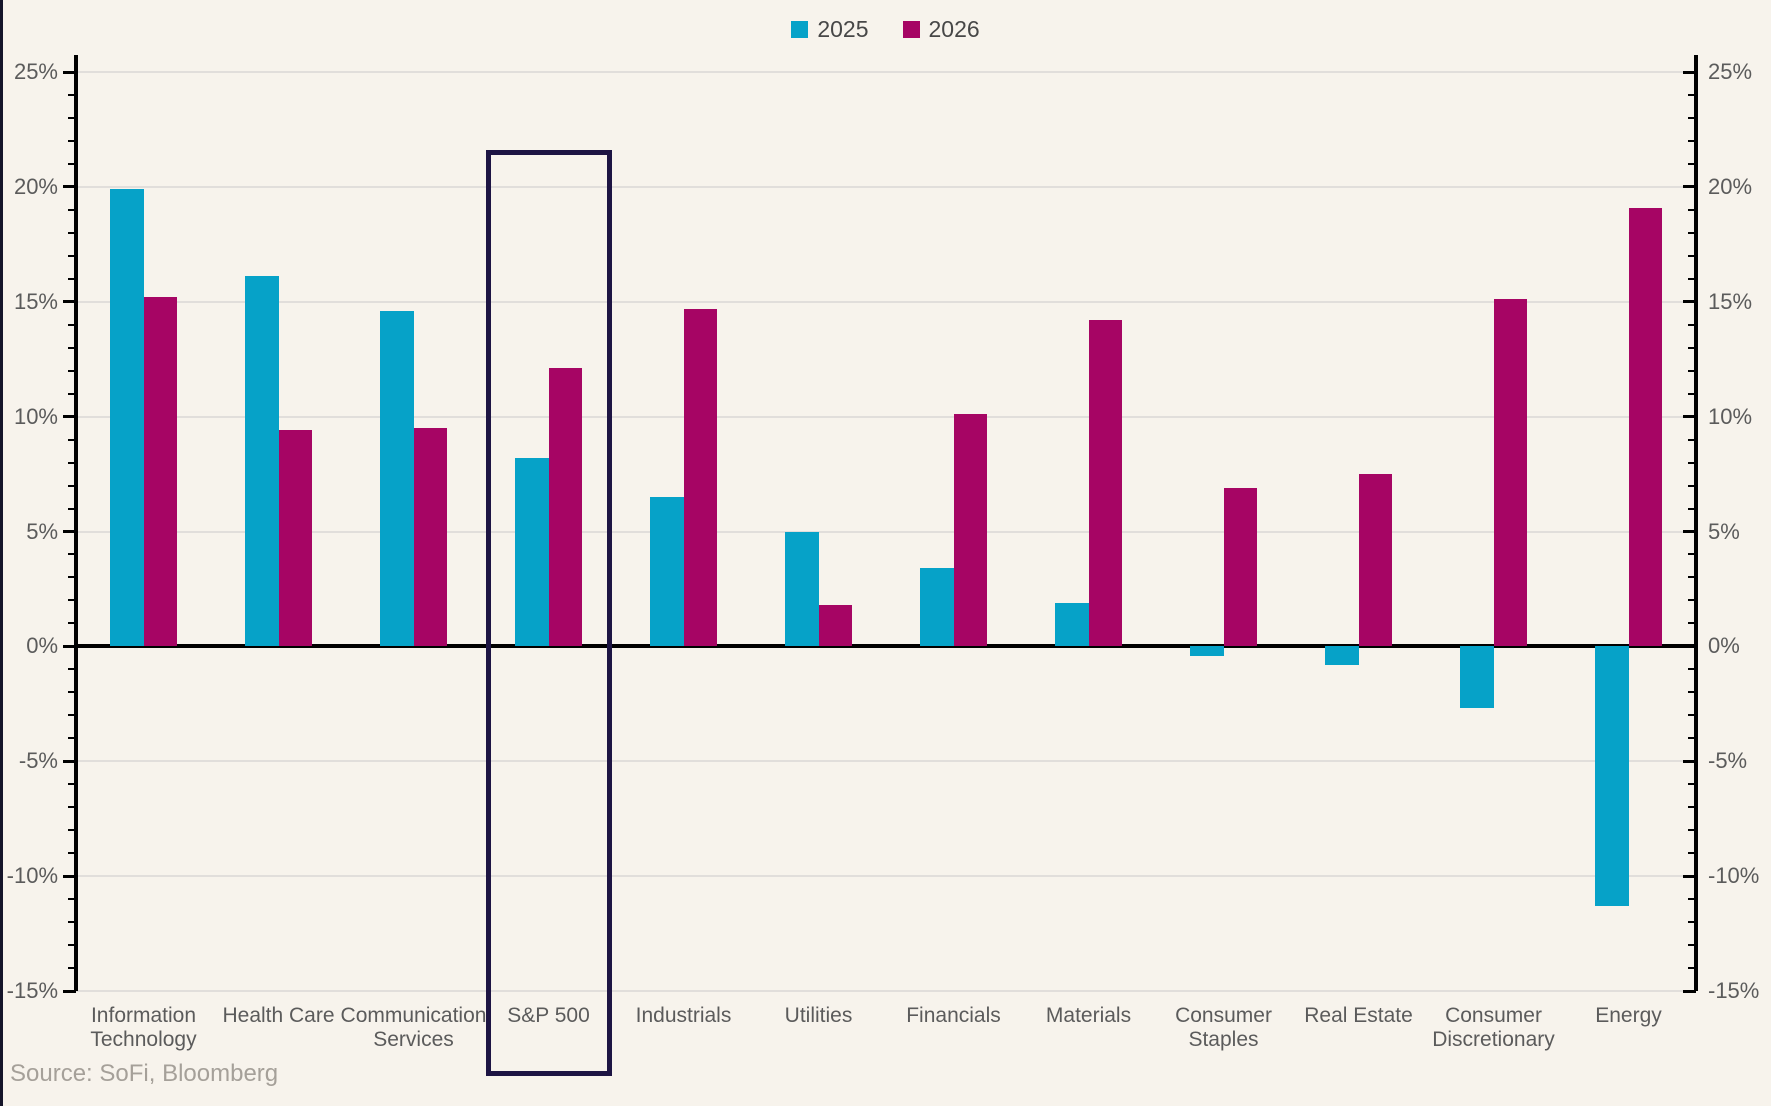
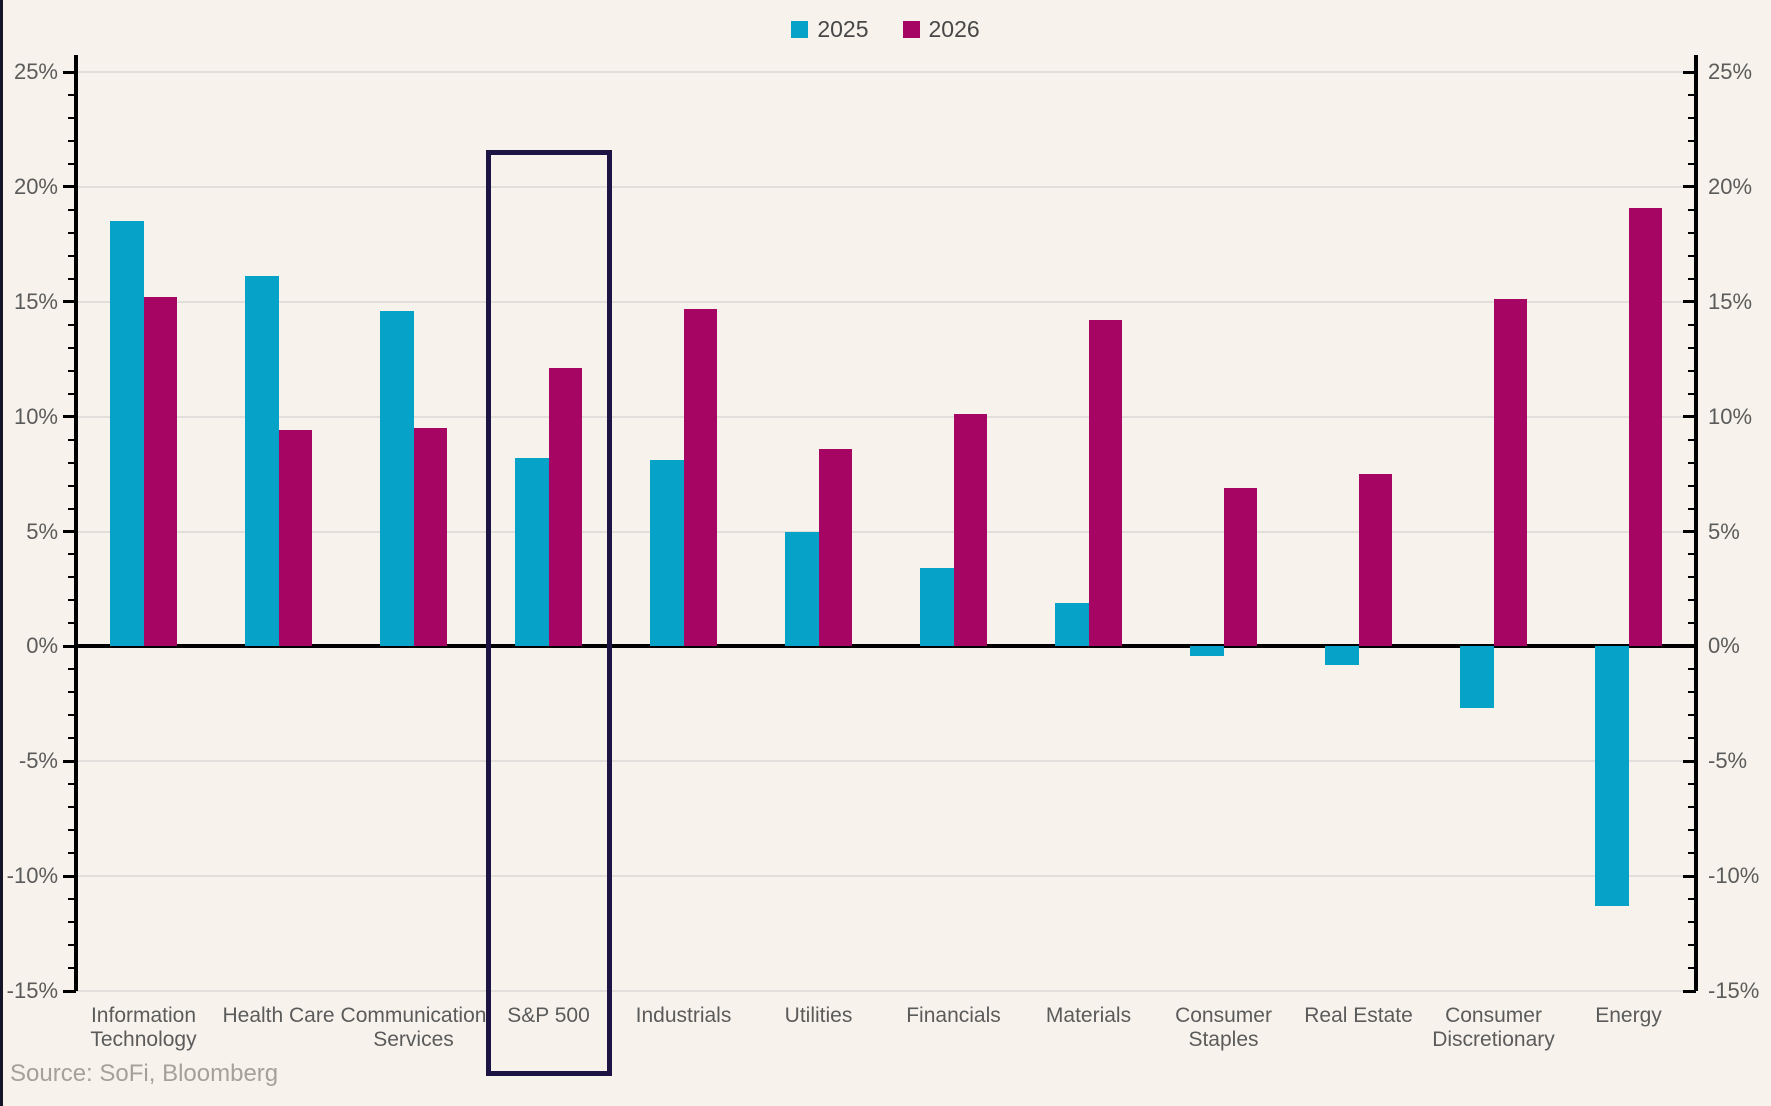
2025/Information Technology: 19.9% -> 18.5%
2025/Industrials: 6.5% -> 8.1%
2026/Utilities: 1.8% -> 8.6%
